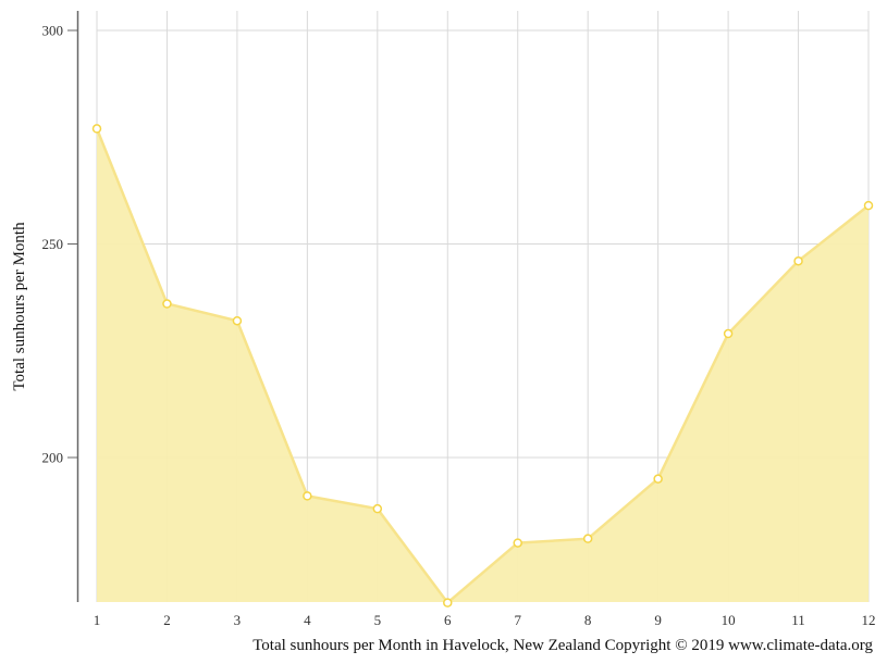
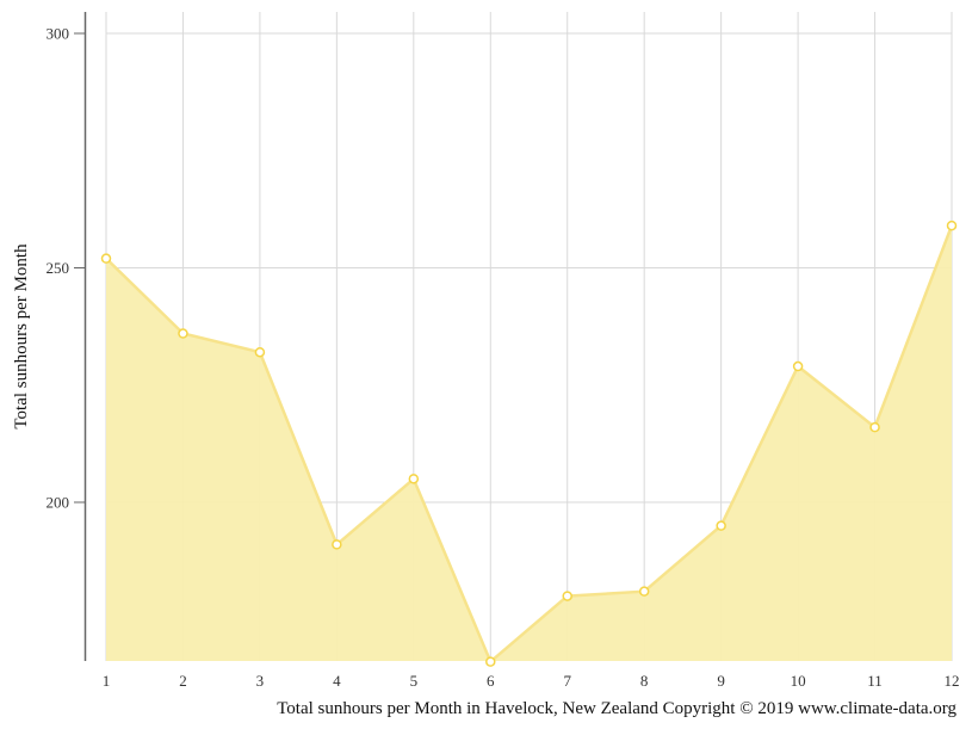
1: 277 -> 252
5: 188 -> 205
11: 246 -> 216
